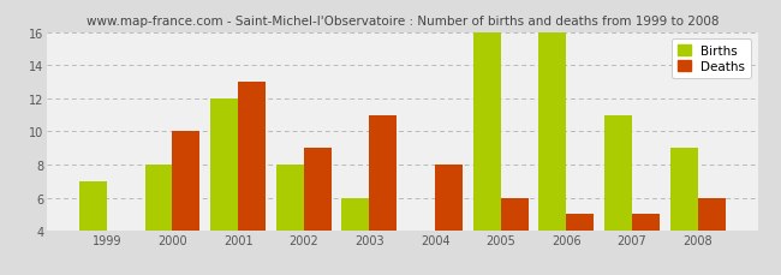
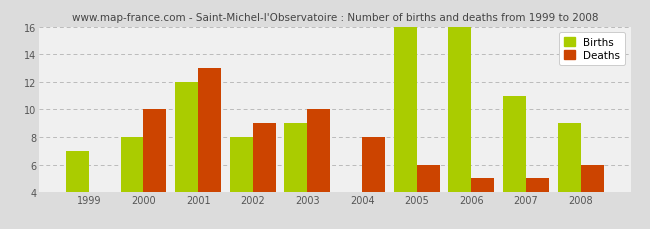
Births/2003: 6 -> 9
Deaths/2003: 11 -> 10
